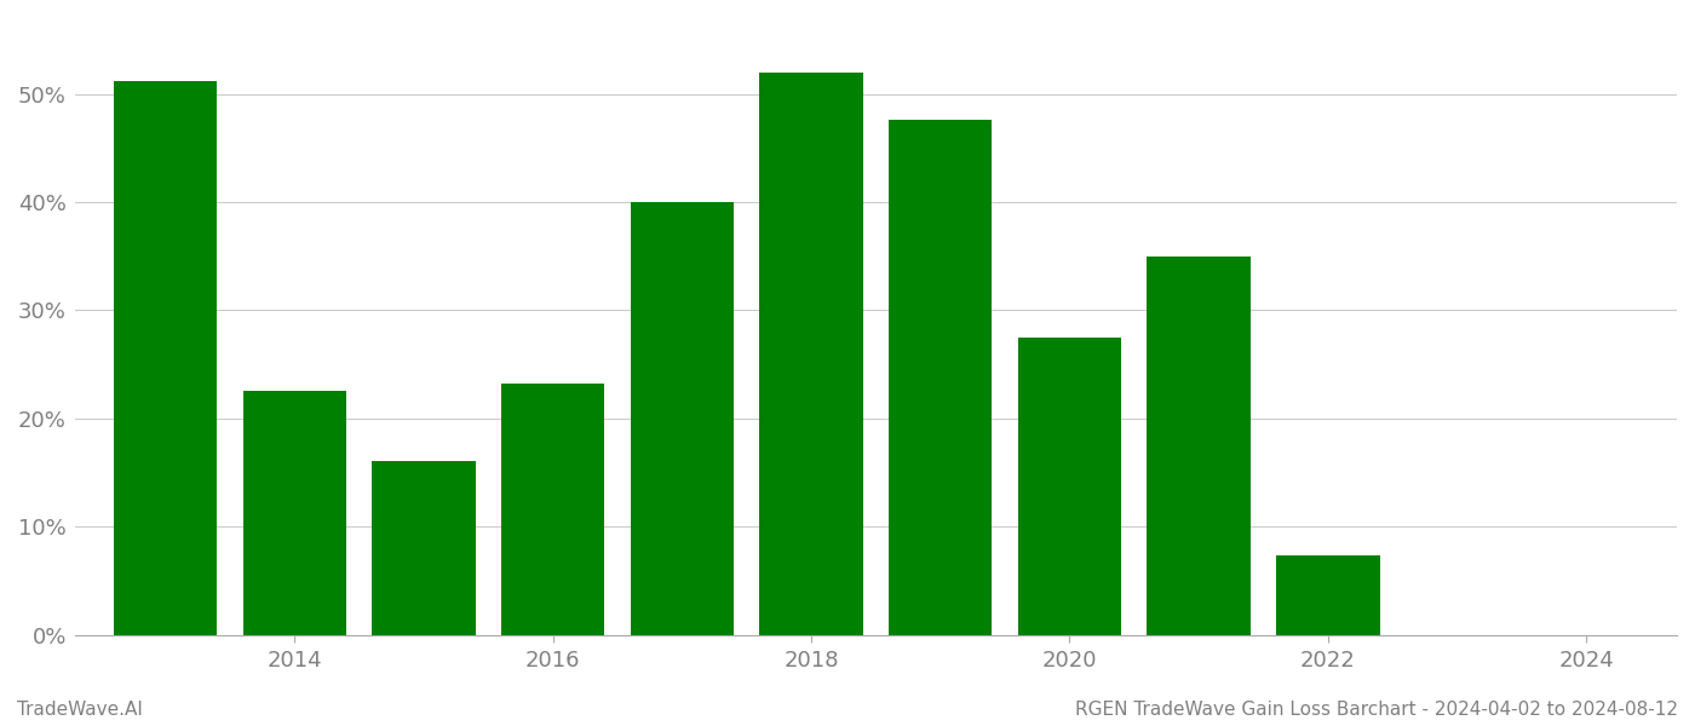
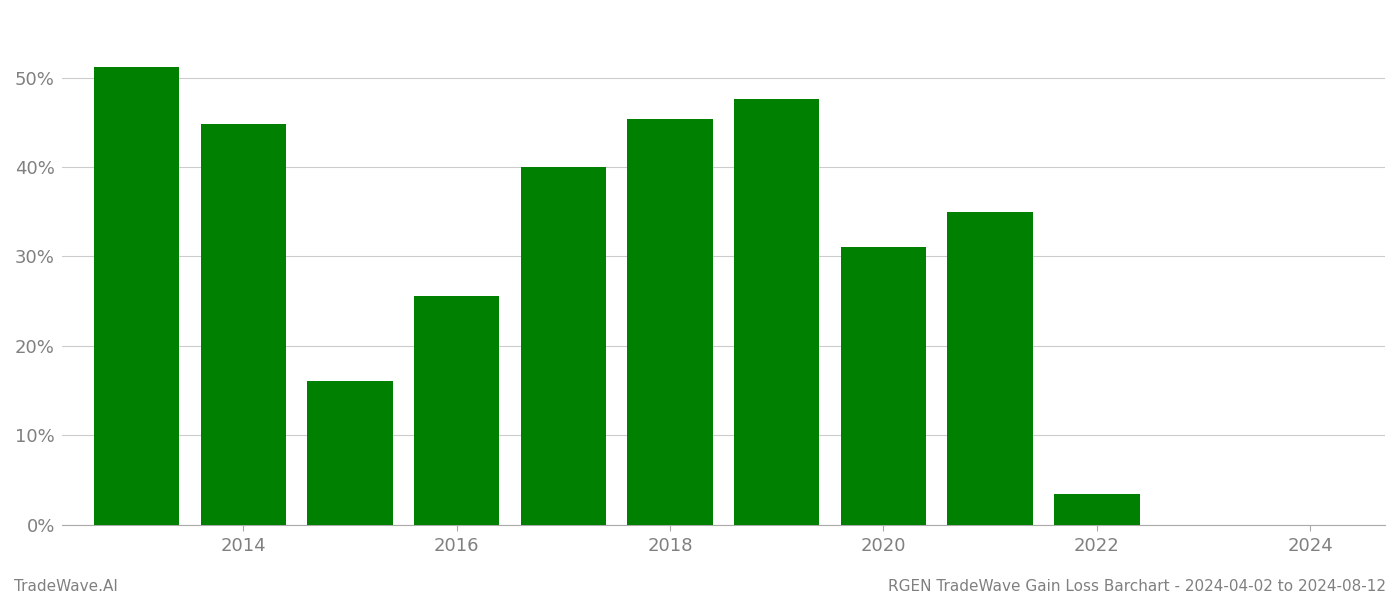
2014: 22.5% -> 44.8%
2016: 23.2% -> 25.6%
2018: 52.0% -> 45.4%
2020: 27.5% -> 31.0%
2022: 7.3% -> 3.4%
